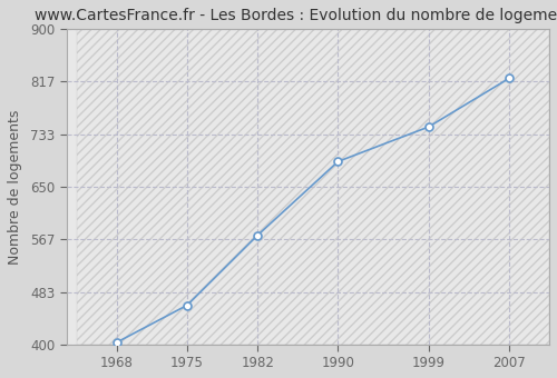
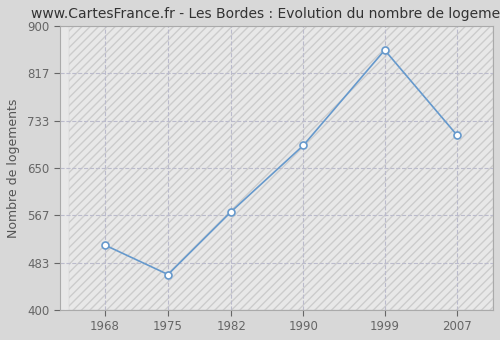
1968: 403 -> 514
1999: 745 -> 858
2007: 822 -> 708
